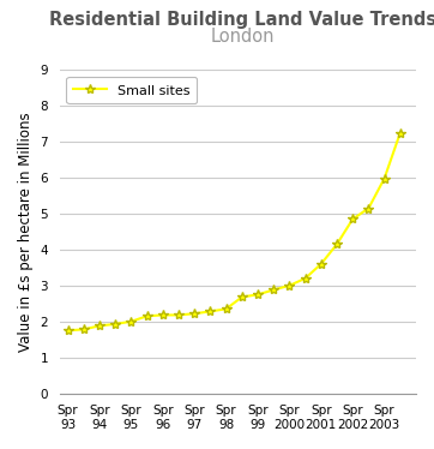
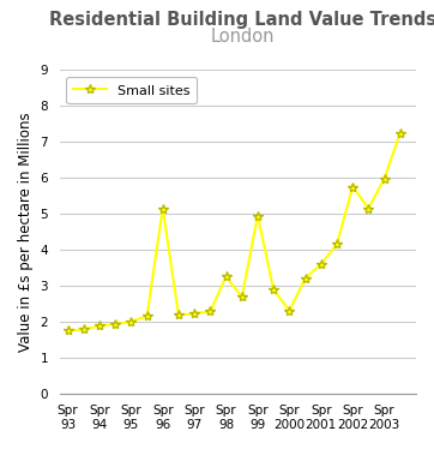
Spr 96: 2.18 -> 5.15
Spr 98: 2.35 -> 3.25
Spr 99: 2.75 -> 4.95
Spr 2000: 3.00 -> 2.30
Spr 2002: 4.85 -> 5.75
